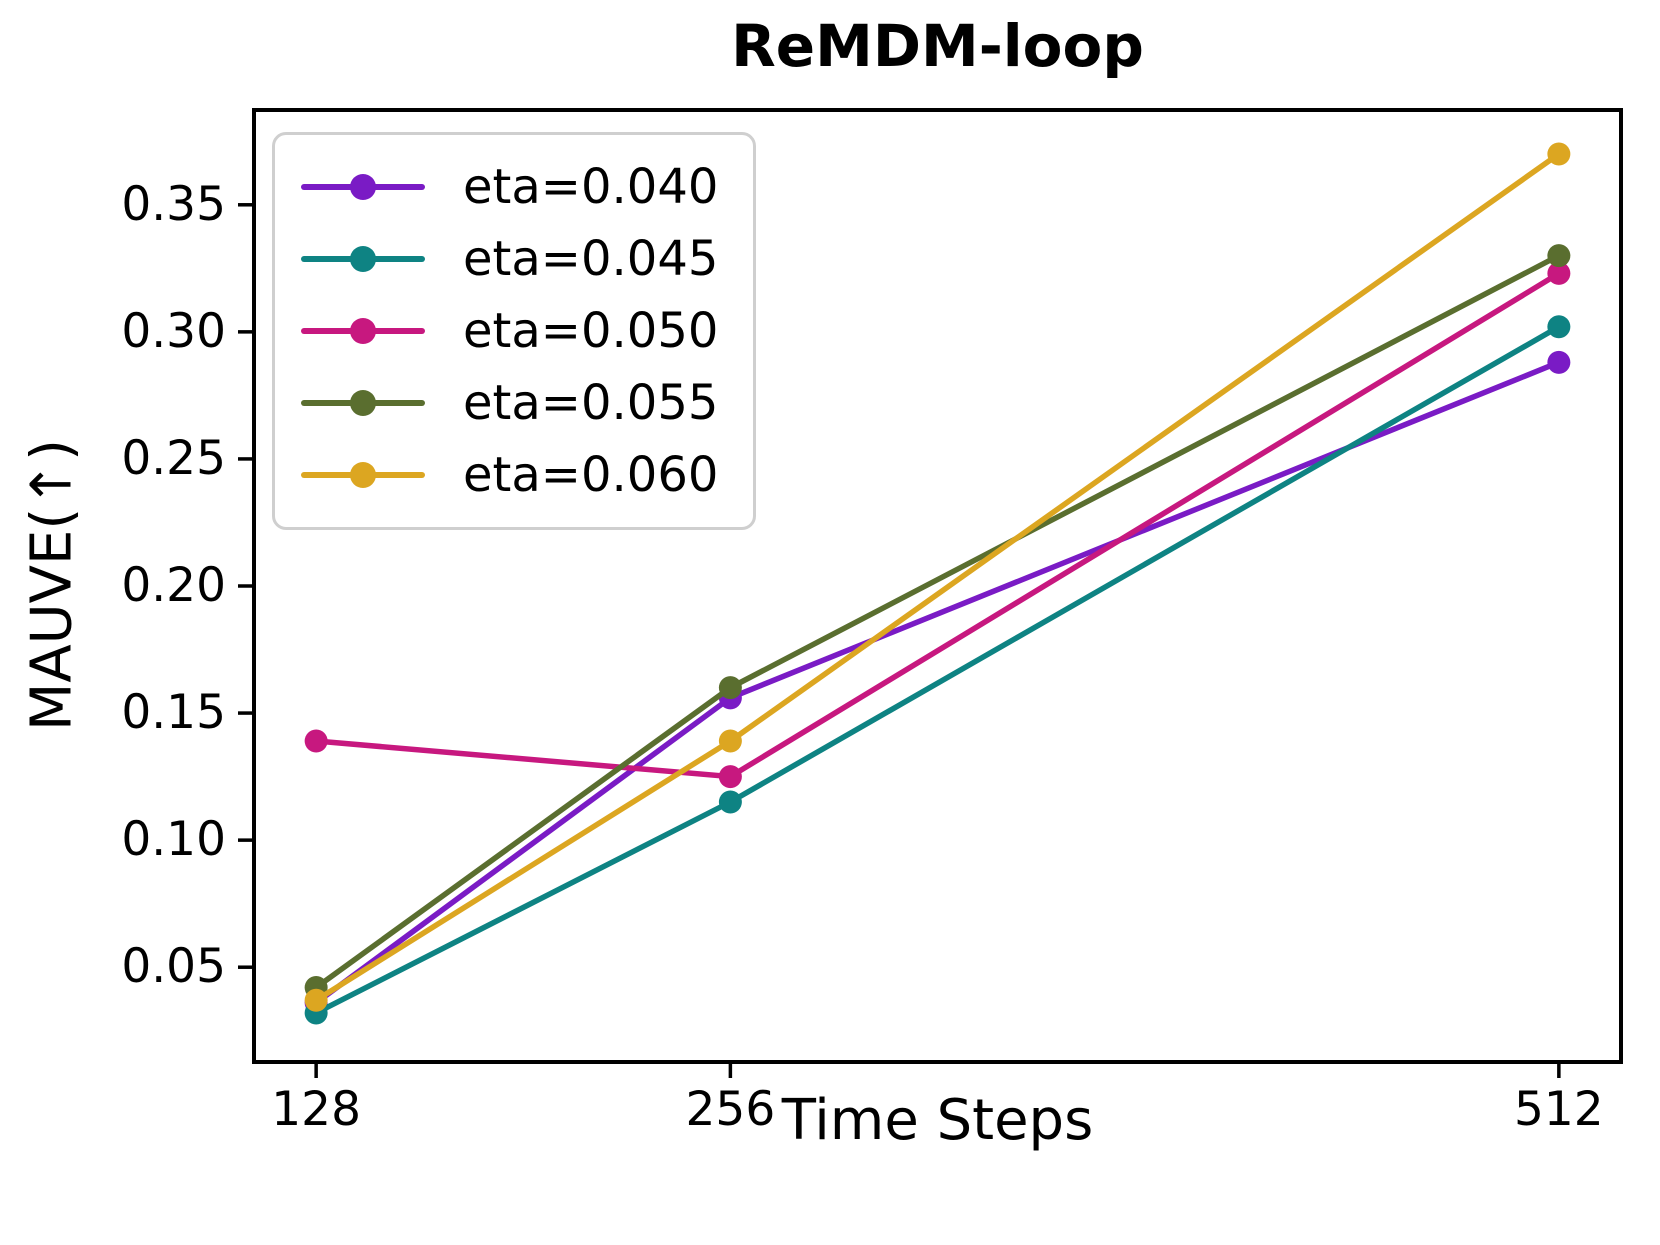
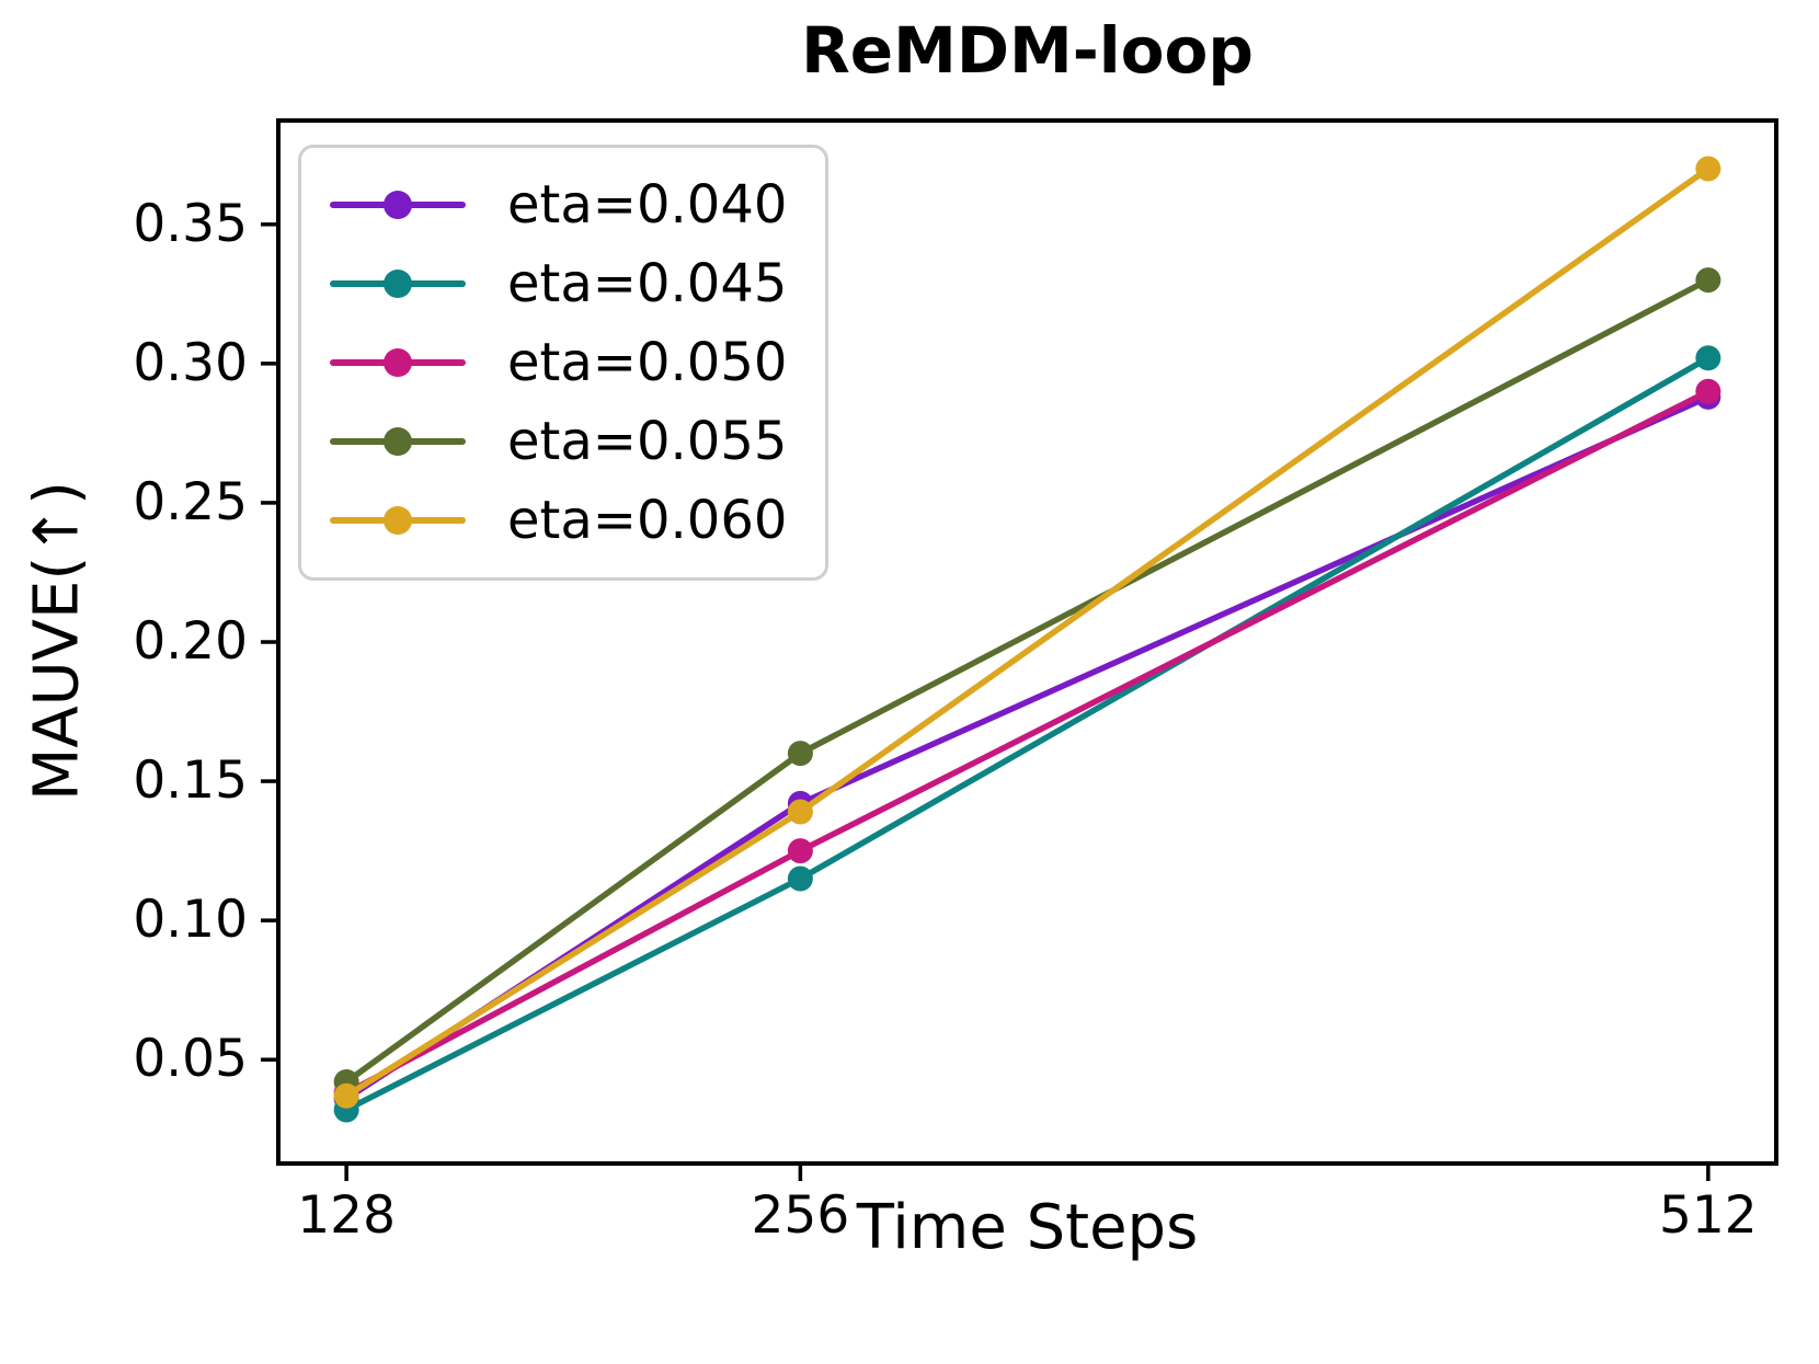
eta=0.050/128: 0.139 -> 0.038
eta=0.040/256: 0.156 -> 0.142
eta=0.050/512: 0.323 -> 0.290
